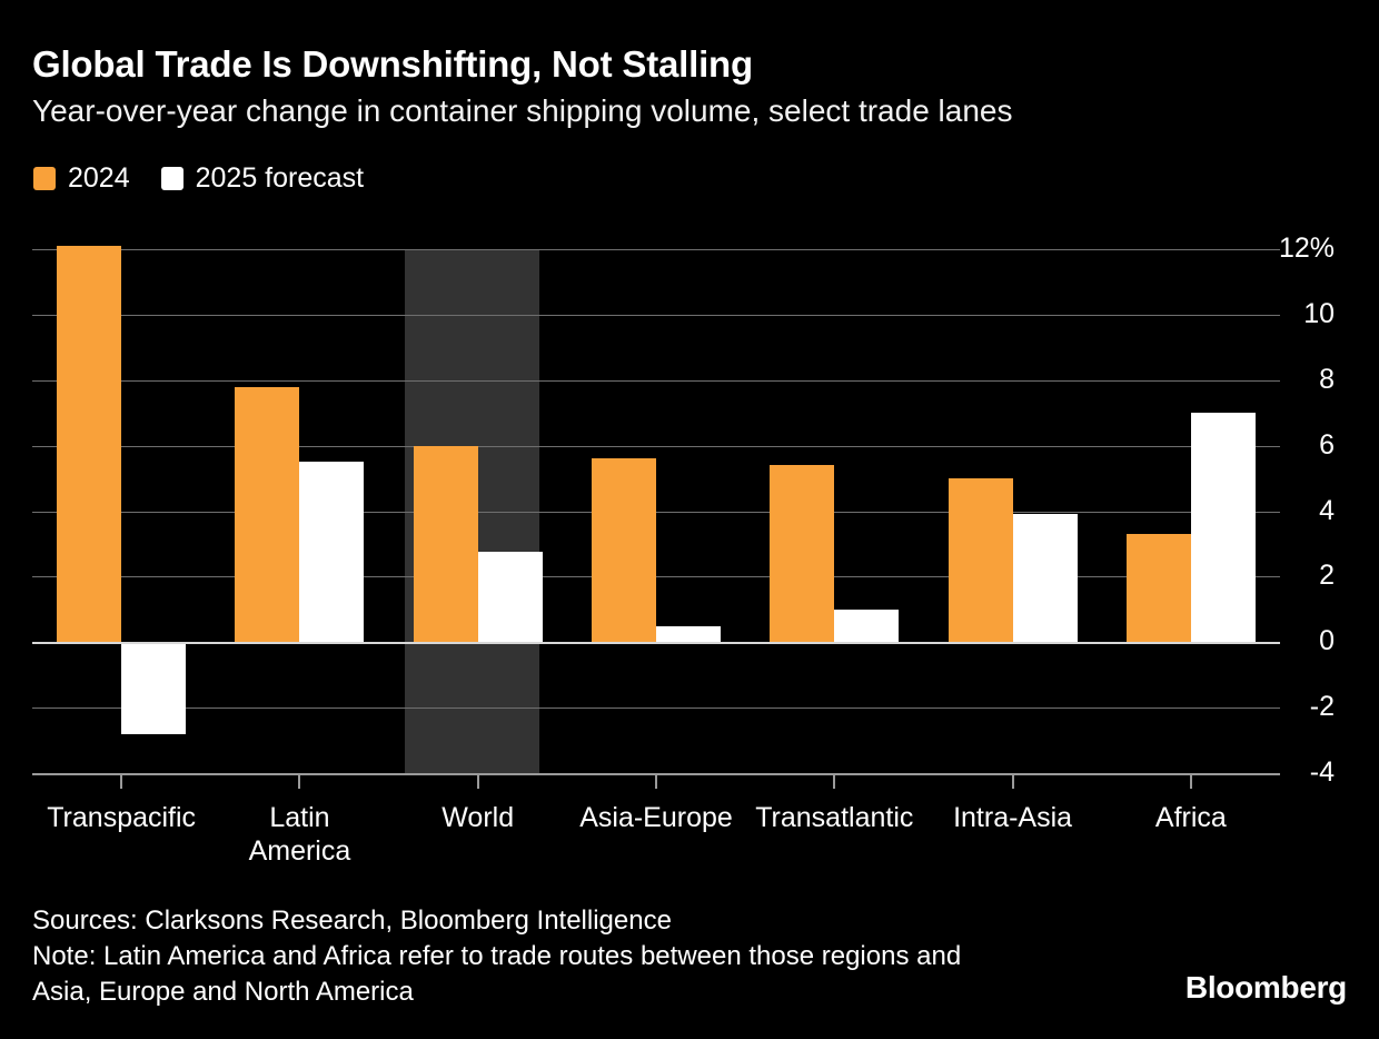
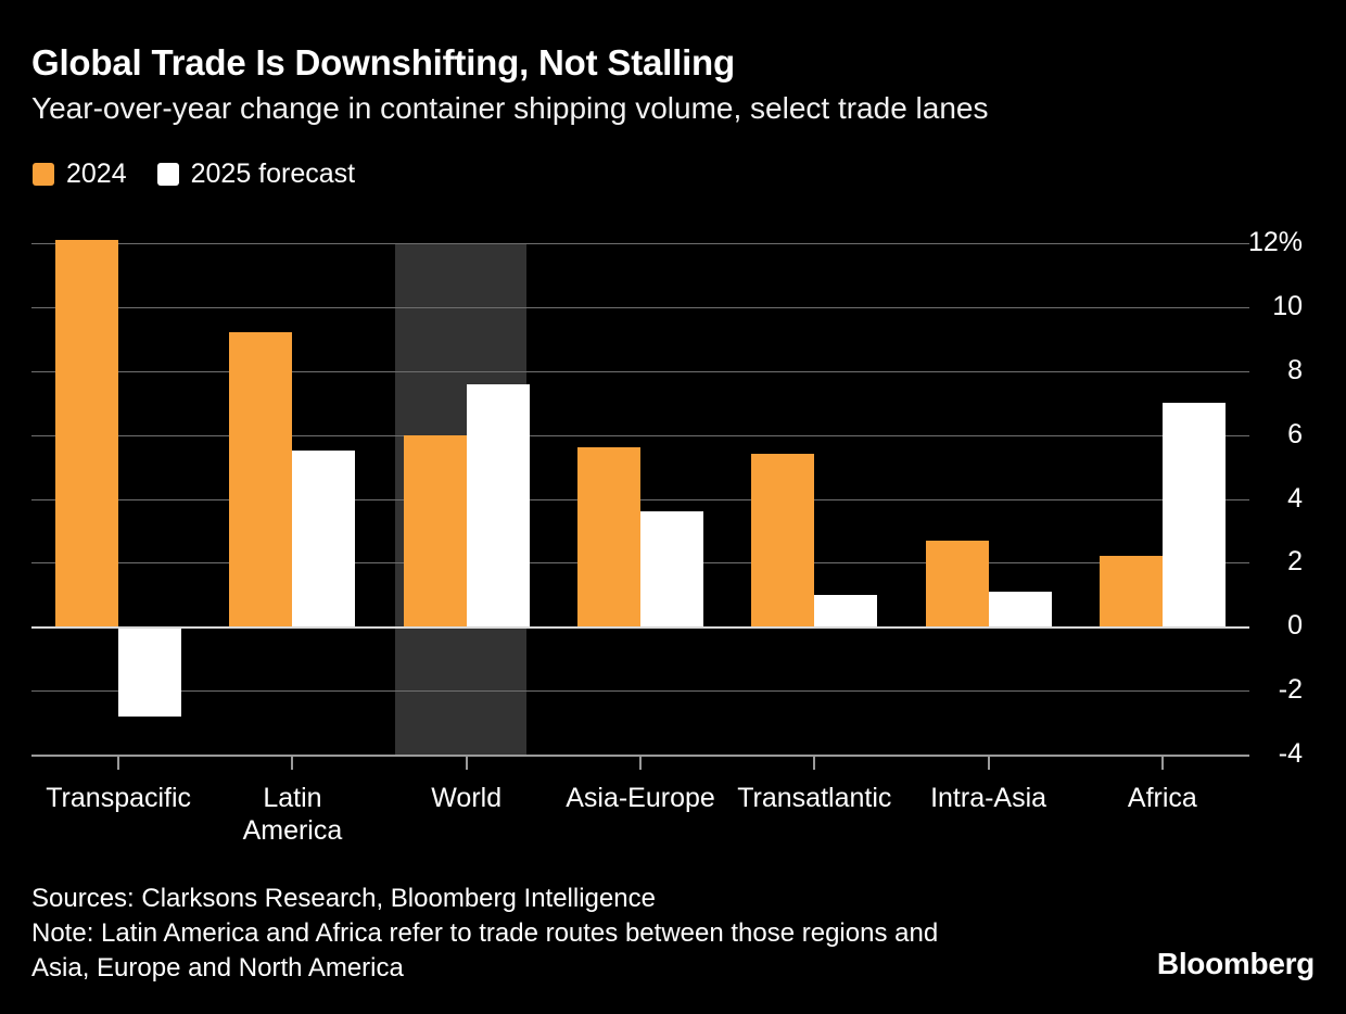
2024/Latin America: 7.8% -> 9.2%
2025 forecast/World: 2.8% -> 7.6%
2025 forecast/Asia-Europe: 0.5% -> 3.6%
2024/Intra-Asia: 5.0% -> 2.7%
2025 forecast/Intra-Asia: 3.9% -> 1.1%
2024/Africa: 3.3% -> 2.2%
